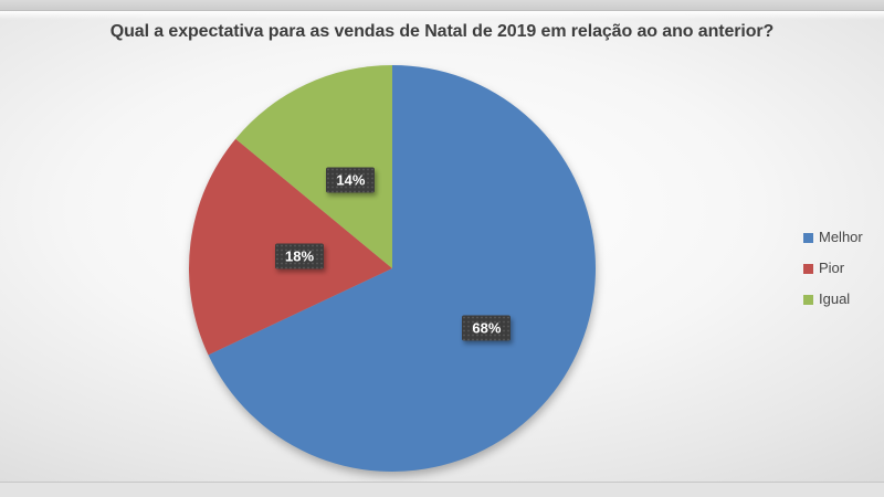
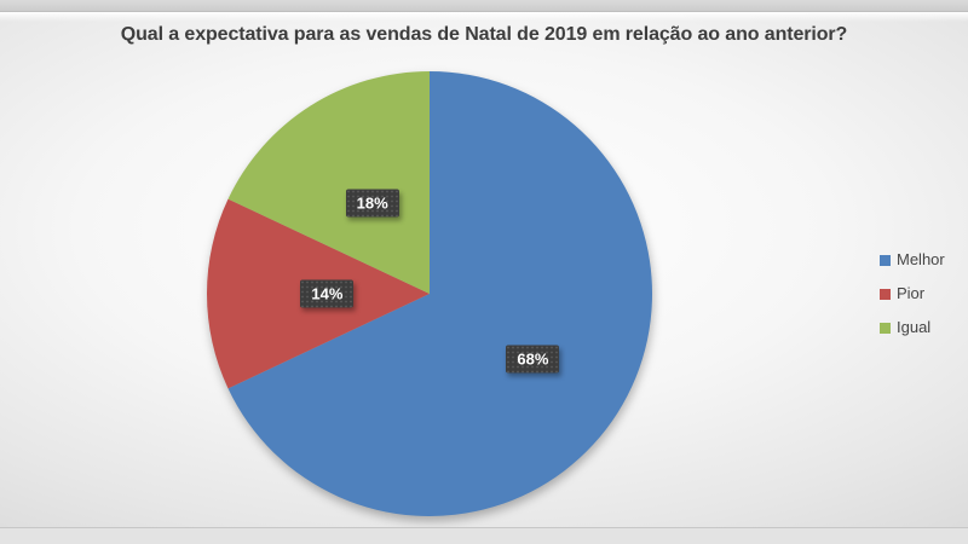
Pior: 18% -> 14%
Igual: 14% -> 18%
